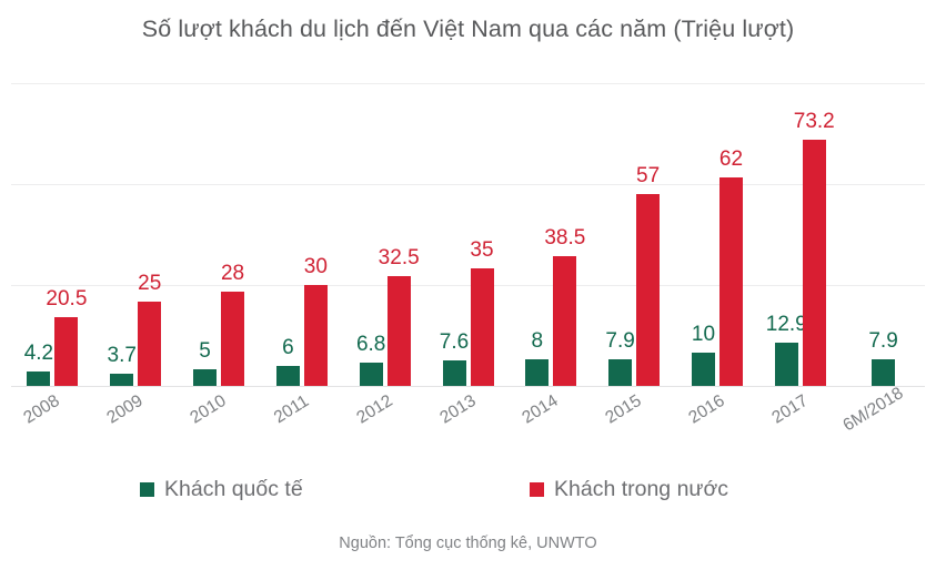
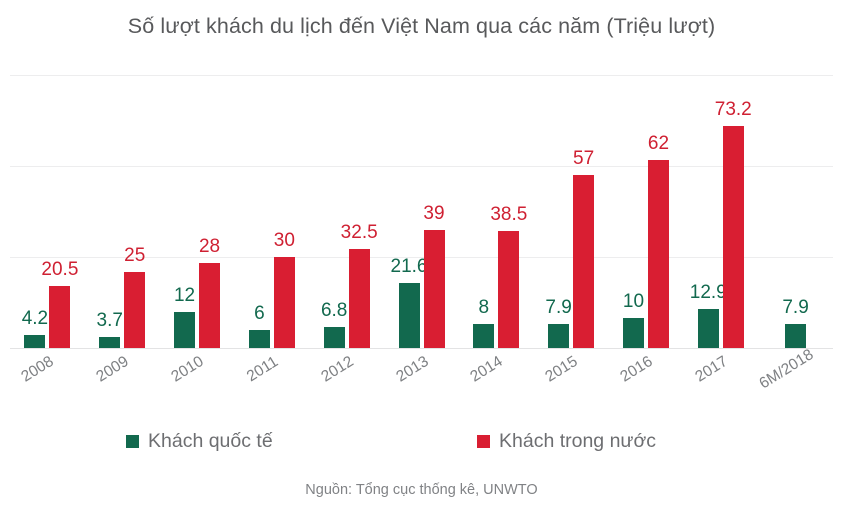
Khách quốc tế/2010: 5 -> 12
Khách quốc tế/2013: 7.6 -> 21.6
Khách trong nước/2013: 35 -> 39
